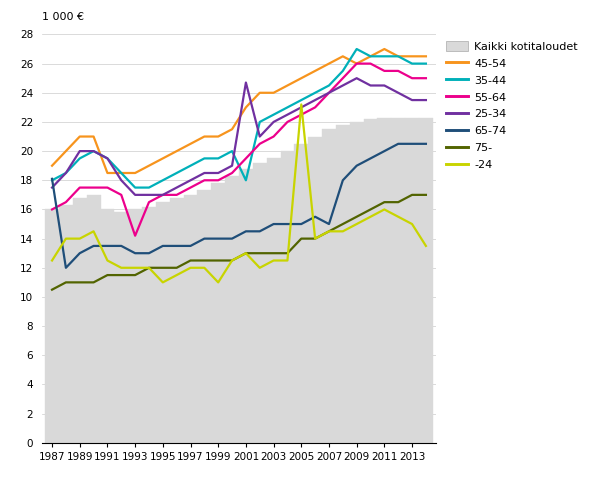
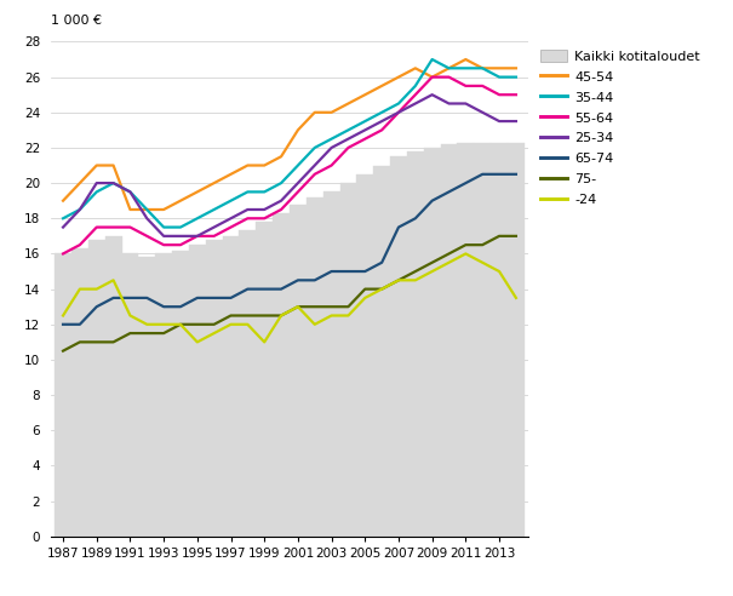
65-74/1987: 18.1 -> 12.0
55-64/1993: 14.2 -> 16.5
35-44/2001: 18.0 -> 21.0
25-34/2001: 24.7 -> 20.0
-24/2005: 23.2 -> 13.5
65-74/2007: 15.0 -> 17.5
